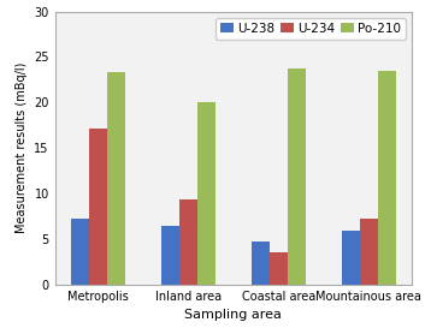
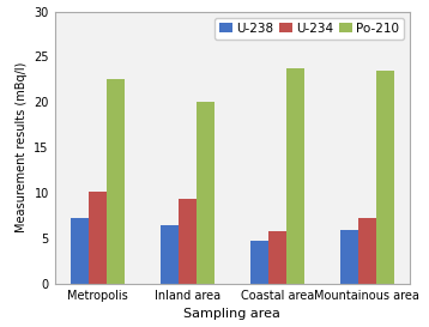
U-234/Metropolis: 17.2 -> 10.2
Po-210/Metropolis: 23.4 -> 22.5
U-234/Coastal area: 3.6 -> 5.8
